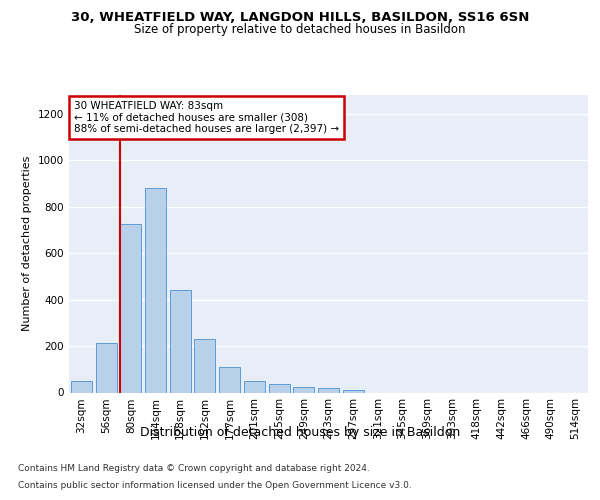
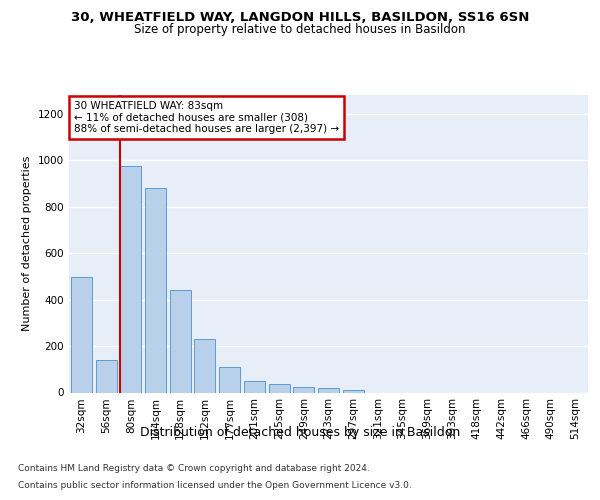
32sqm: 50 -> 495
56sqm: 215 -> 140
80sqm: 725 -> 975
